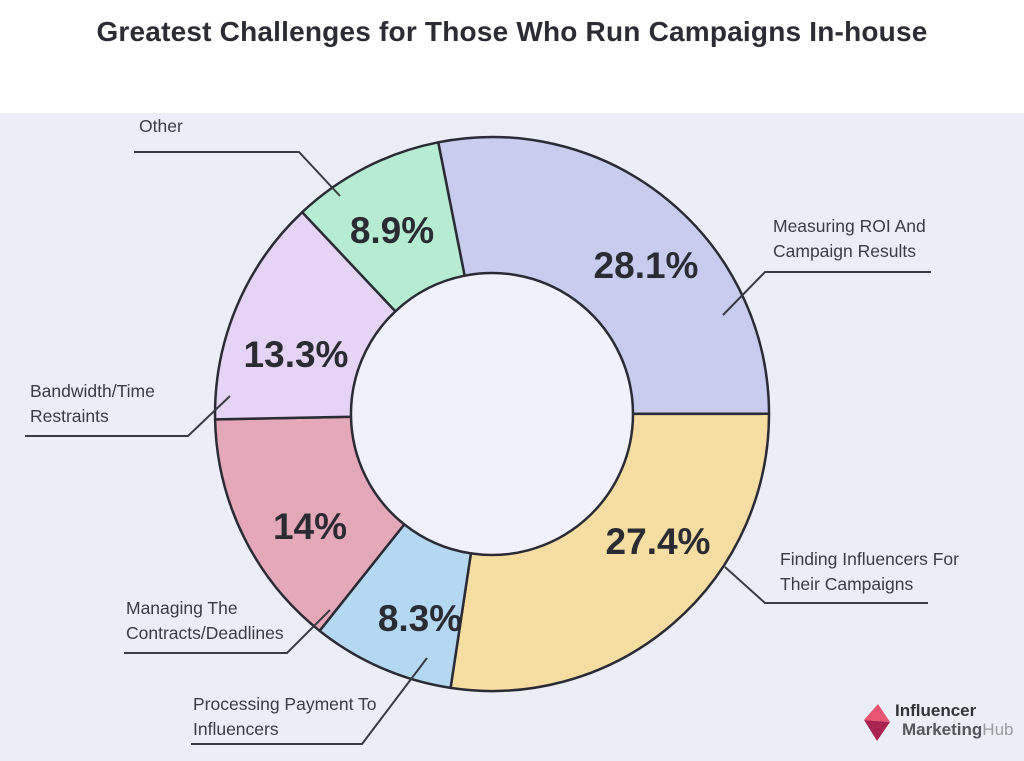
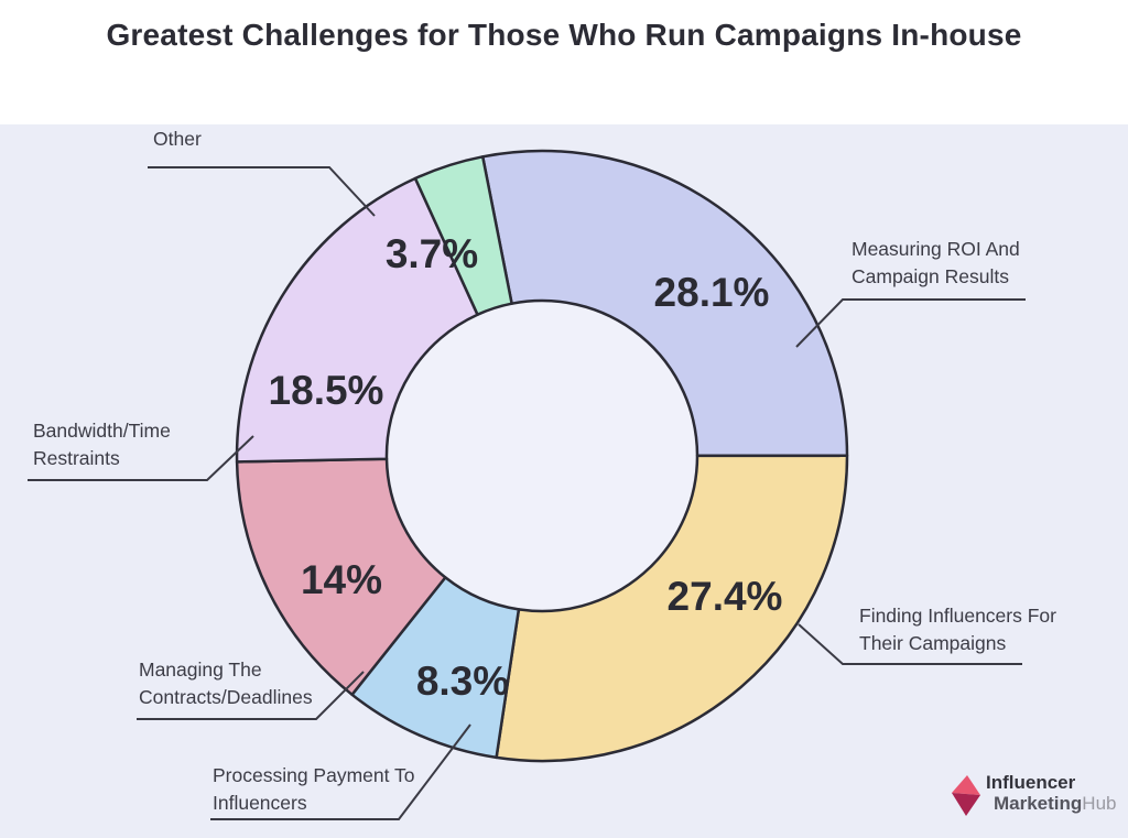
Bandwidth/Time Restraints: 13.3% -> 18.5%
Other: 8.9% -> 3.7%
